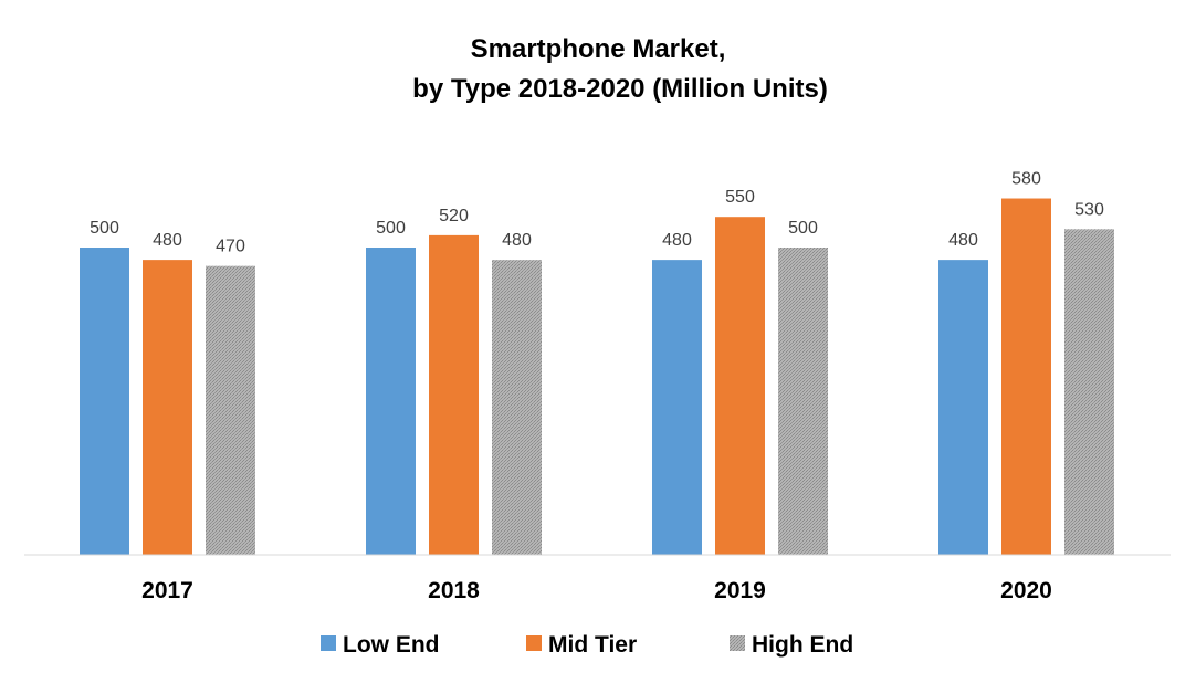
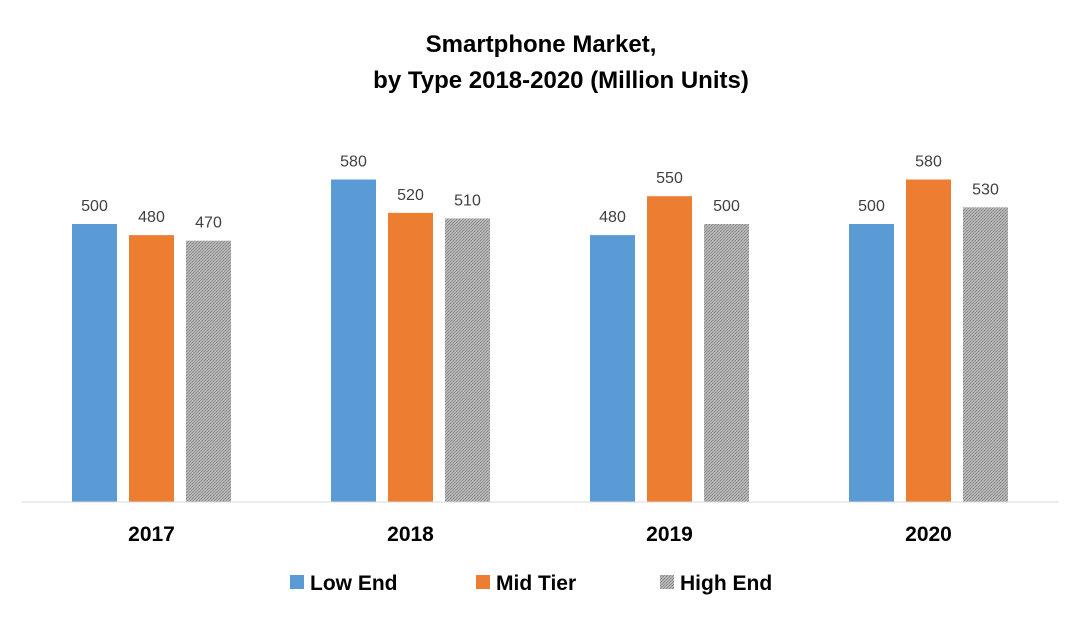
Low End/2018: 500 -> 580
High End/2018: 480 -> 510
Low End/2020: 480 -> 500
